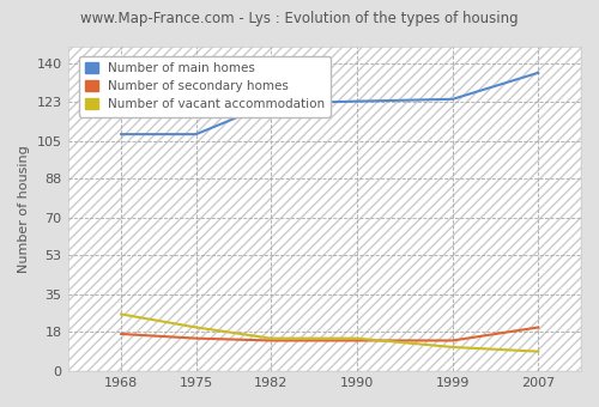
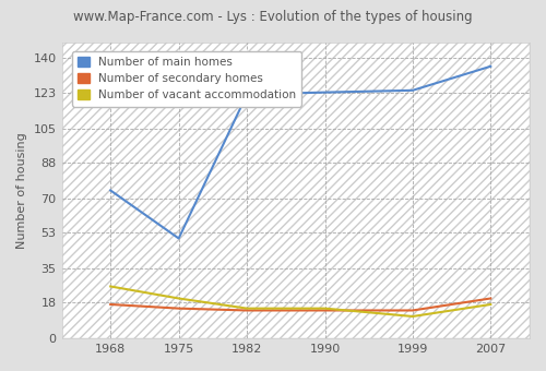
Number of main homes/1968: 108 -> 74
Number of main homes/1975: 108 -> 50
Number of vacant accommodation/2007: 9 -> 17
